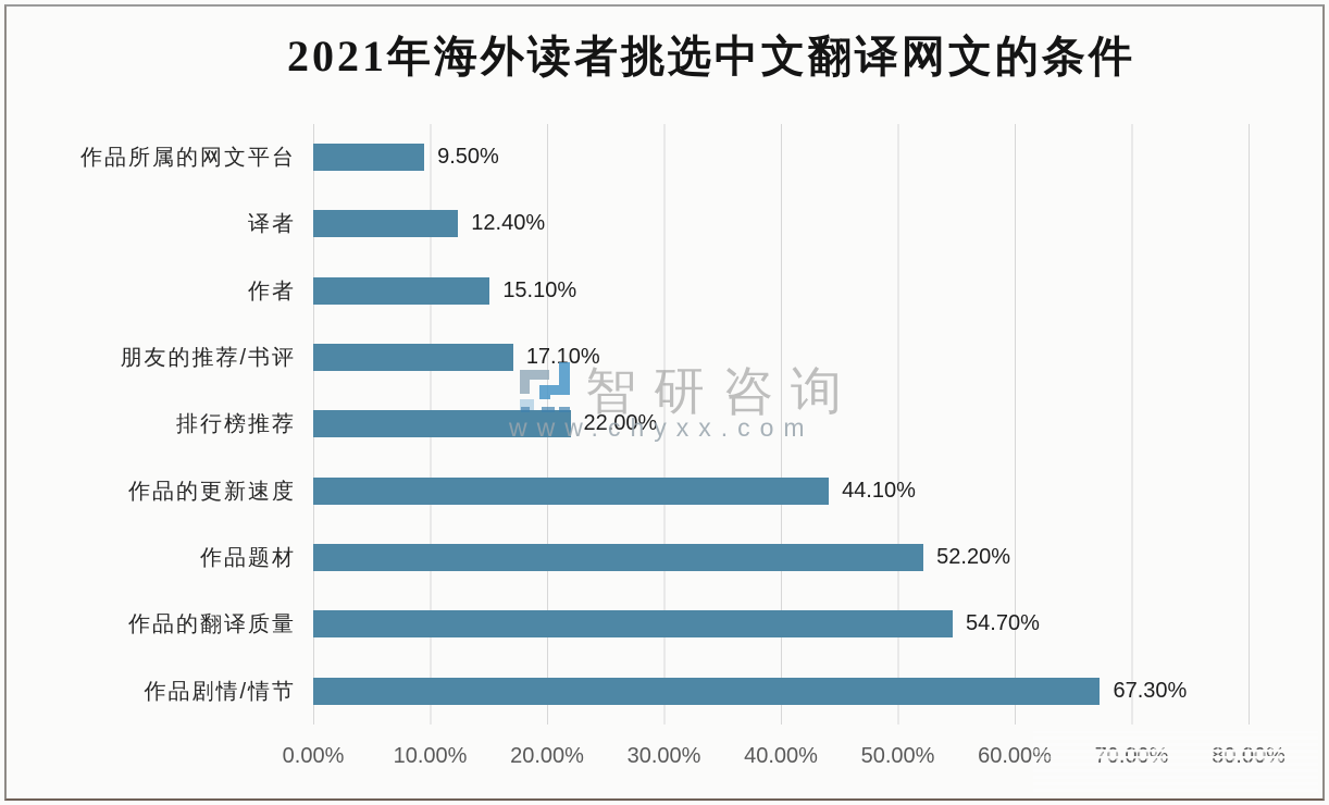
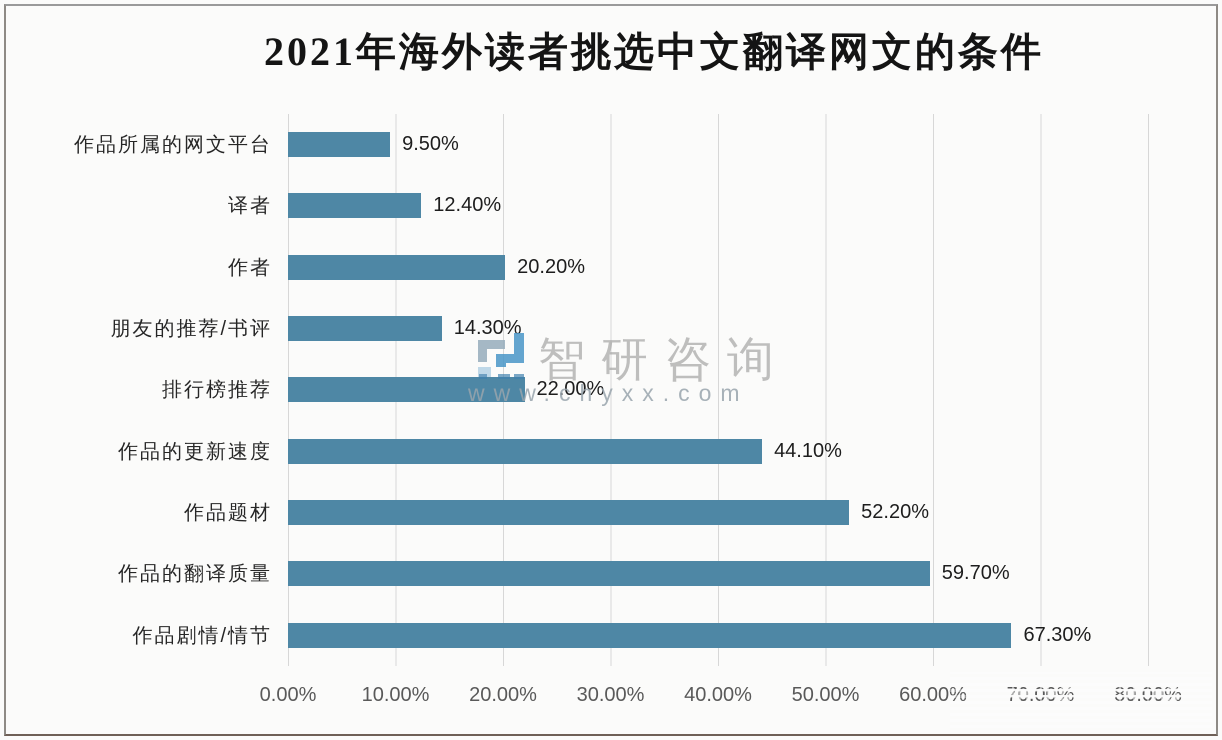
作者: 15.10% -> 20.20%
朋友的推荐/书评: 17.10% -> 14.30%
作品的翻译质量: 54.70% -> 59.70%
